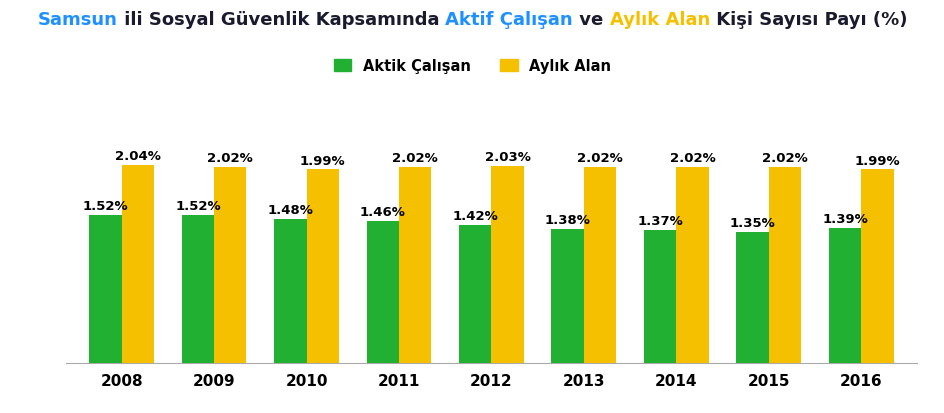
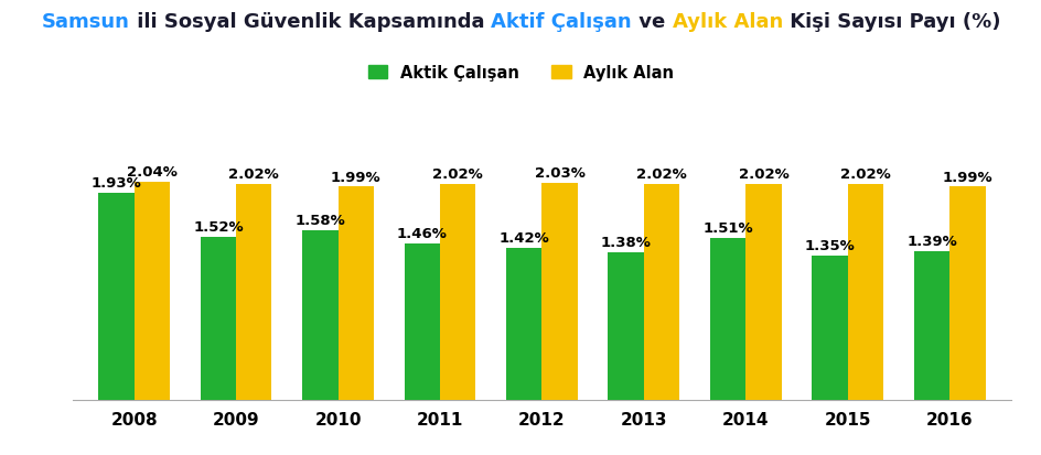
Aktik Çalışan/2008: 1.52% -> 1.93%
Aktik Çalışan/2010: 1.48% -> 1.58%
Aktik Çalışan/2014: 1.37% -> 1.51%
